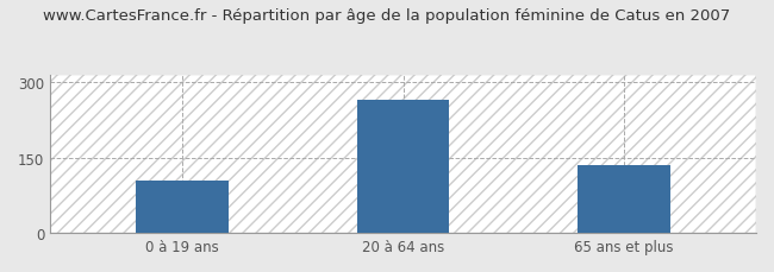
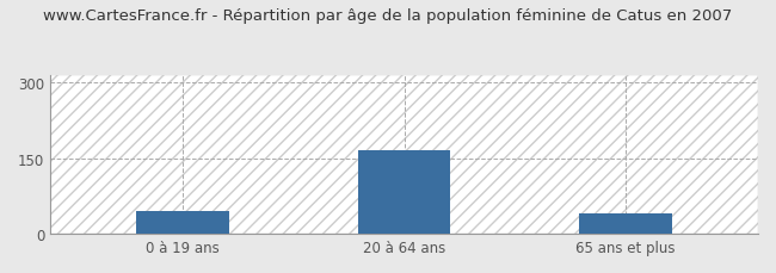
0 à 19 ans: 105 -> 45
20 à 64 ans: 265 -> 165
65 ans et plus: 135 -> 40
